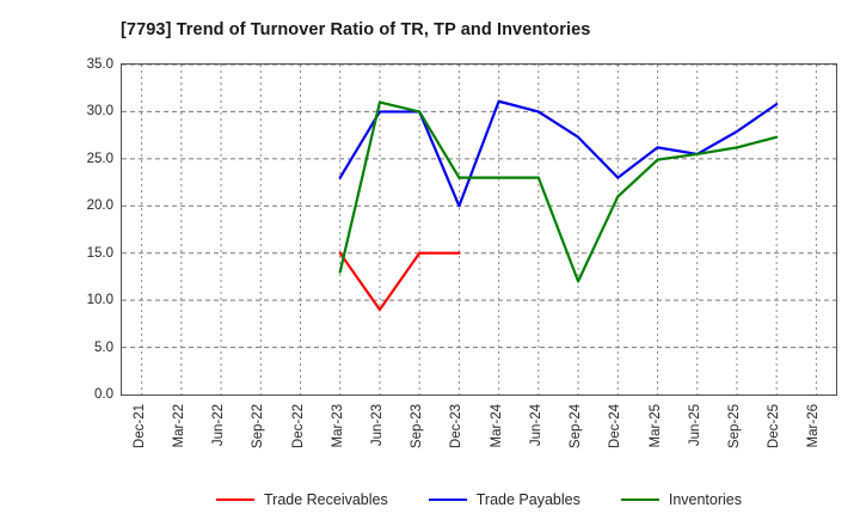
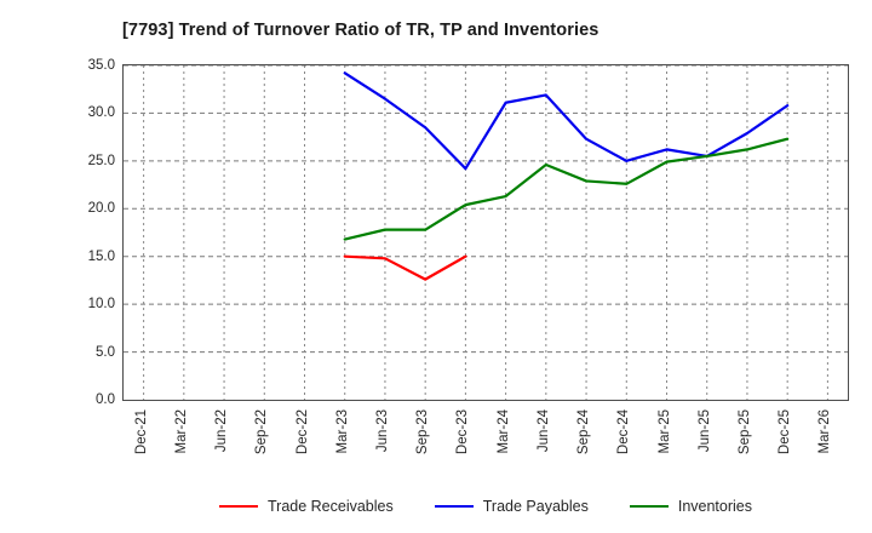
Trade Payables/Mar-23: 23 -> 34
Inventories/Mar-23: 13 -> 17
Trade Receivables/Jun-23: 9 -> 15
Trade Payables/Jun-23: 30 -> 32
Inventories/Jun-23: 31 -> 18
Trade Receivables/Sep-23: 15 -> 13
Trade Payables/Sep-23: 30 -> 28
Inventories/Sep-23: 30 -> 18
Trade Payables/Dec-23: 20 -> 24
Inventories/Dec-23: 23 -> 20
Inventories/Mar-24: 23 -> 21
Trade Payables/Jun-24: 30 -> 32
Inventories/Jun-24: 23 -> 25
Inventories/Sep-24: 12 -> 23
Trade Payables/Dec-24: 23 -> 25
Inventories/Dec-24: 21 -> 23
